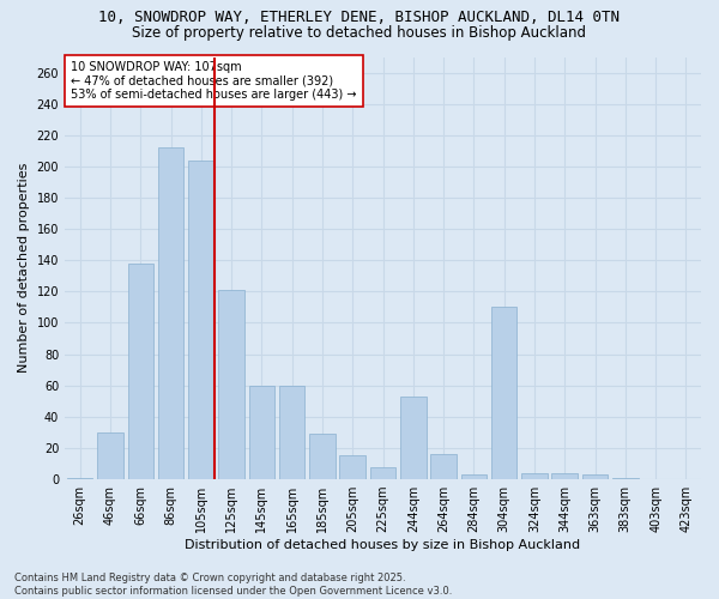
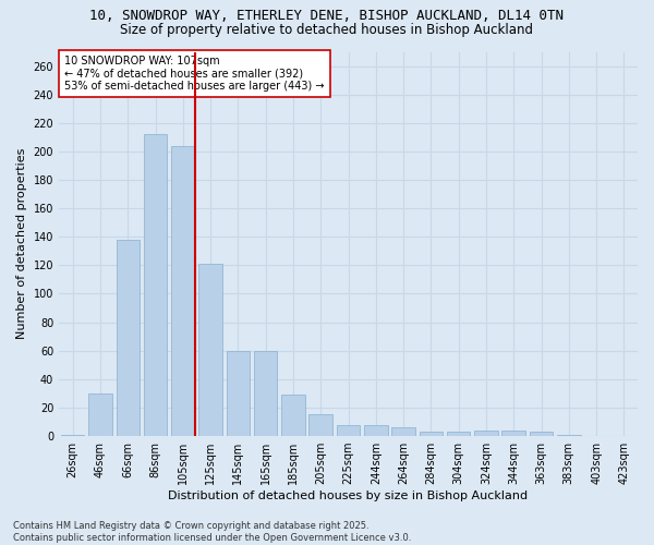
244sqm: 53 -> 8
264sqm: 16 -> 6
304sqm: 110 -> 3
